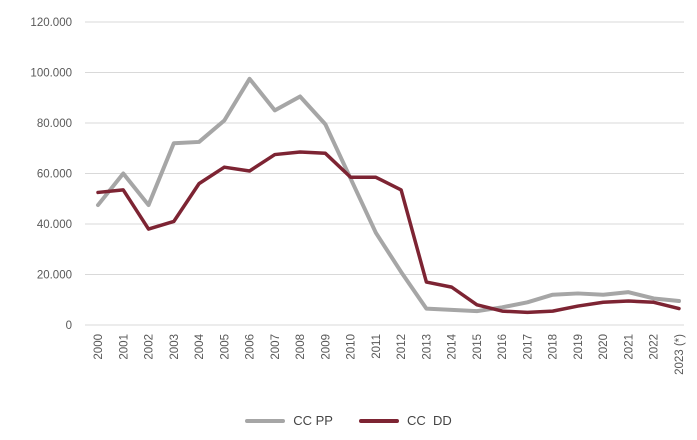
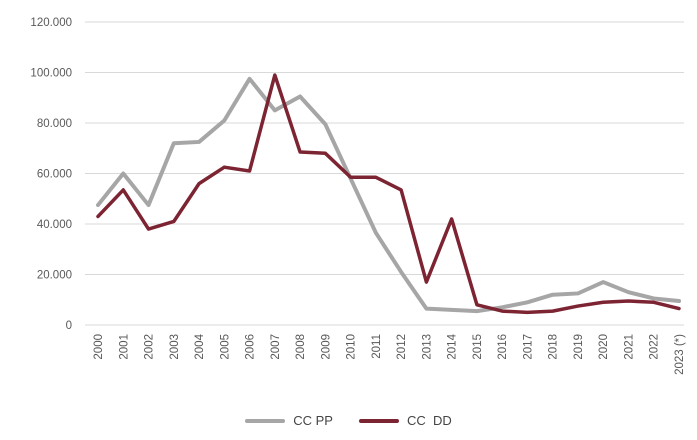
CC DD/2000: 52000 -> 43000
CC DD/2007: 68000 -> 99000
CC DD/2014: 15000 -> 42000
CC PP/2020: 12000 -> 17000
